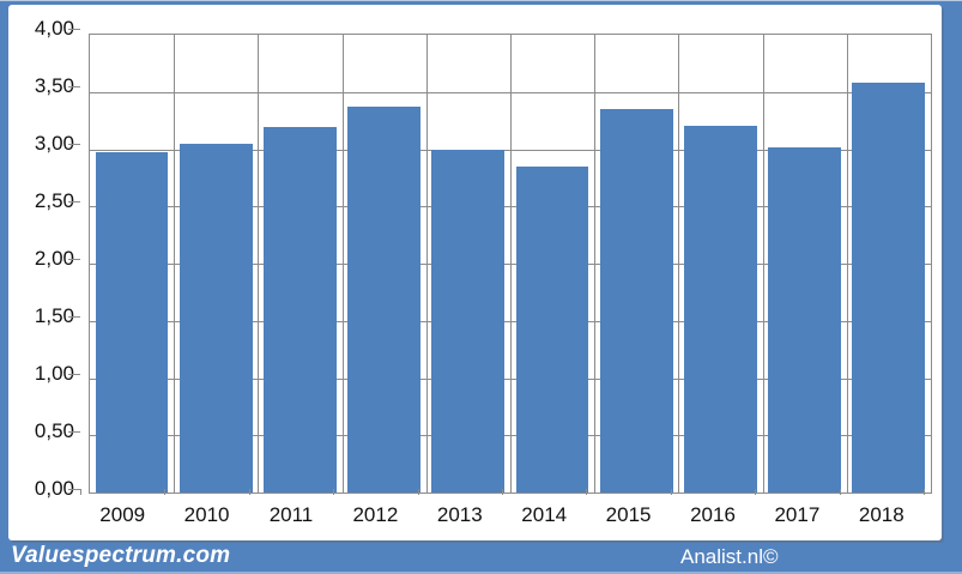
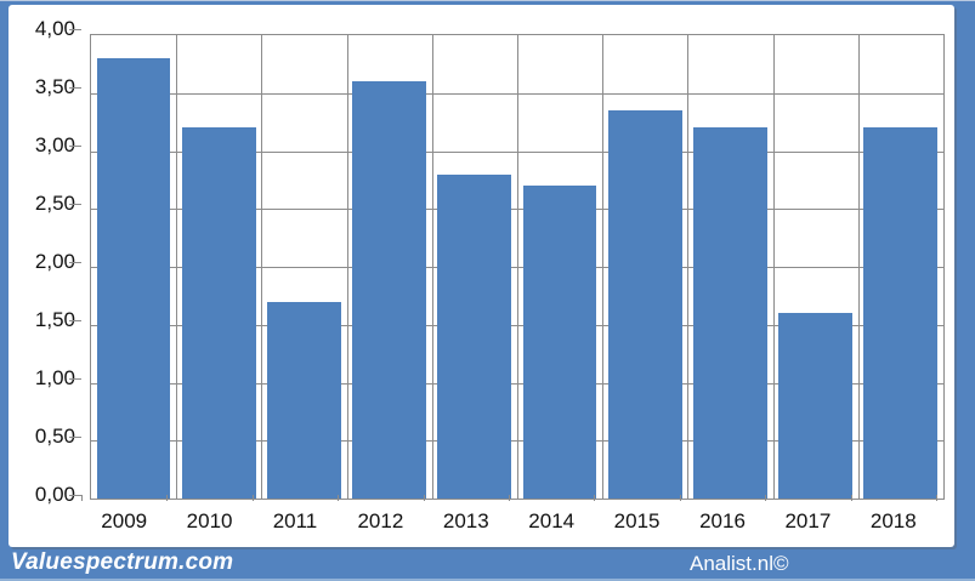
2009: 3,0 -> 3,8
2010: 3,0 -> 3,2
2011: 3,2 -> 1,7
2012: 3,4 -> 3,6
2013: 3,0 -> 2,8
2014: 2,9 -> 2,7
2017: 3,0 -> 1,6
2018: 3,6 -> 3,2
